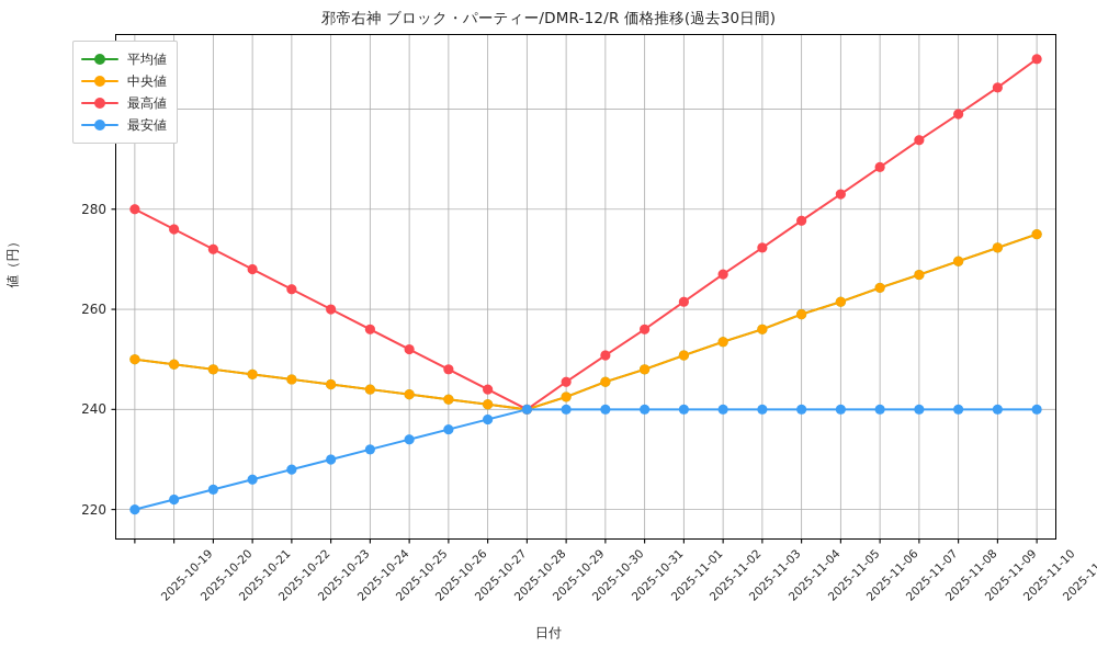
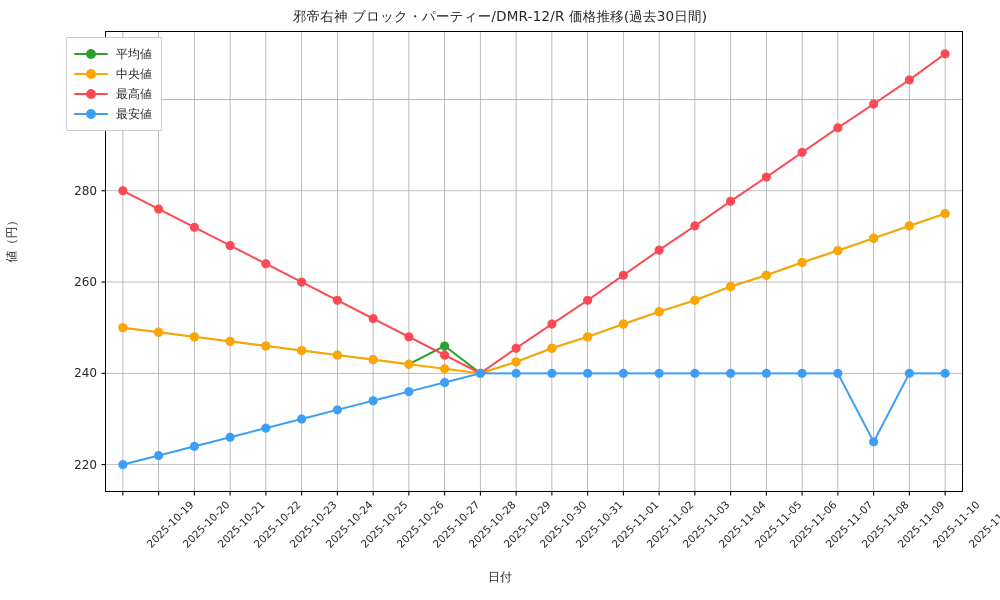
平均値/2025-10-28: 241 -> 246
最安値/2025-11-09: 240 -> 225
